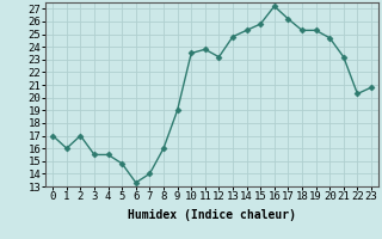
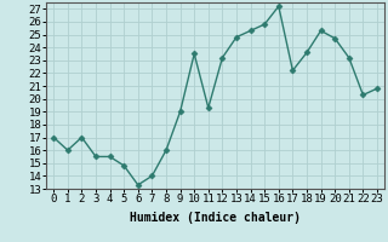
11: 23.8 -> 19.3
17: 26.2 -> 22.2
18: 25.3 -> 23.6
